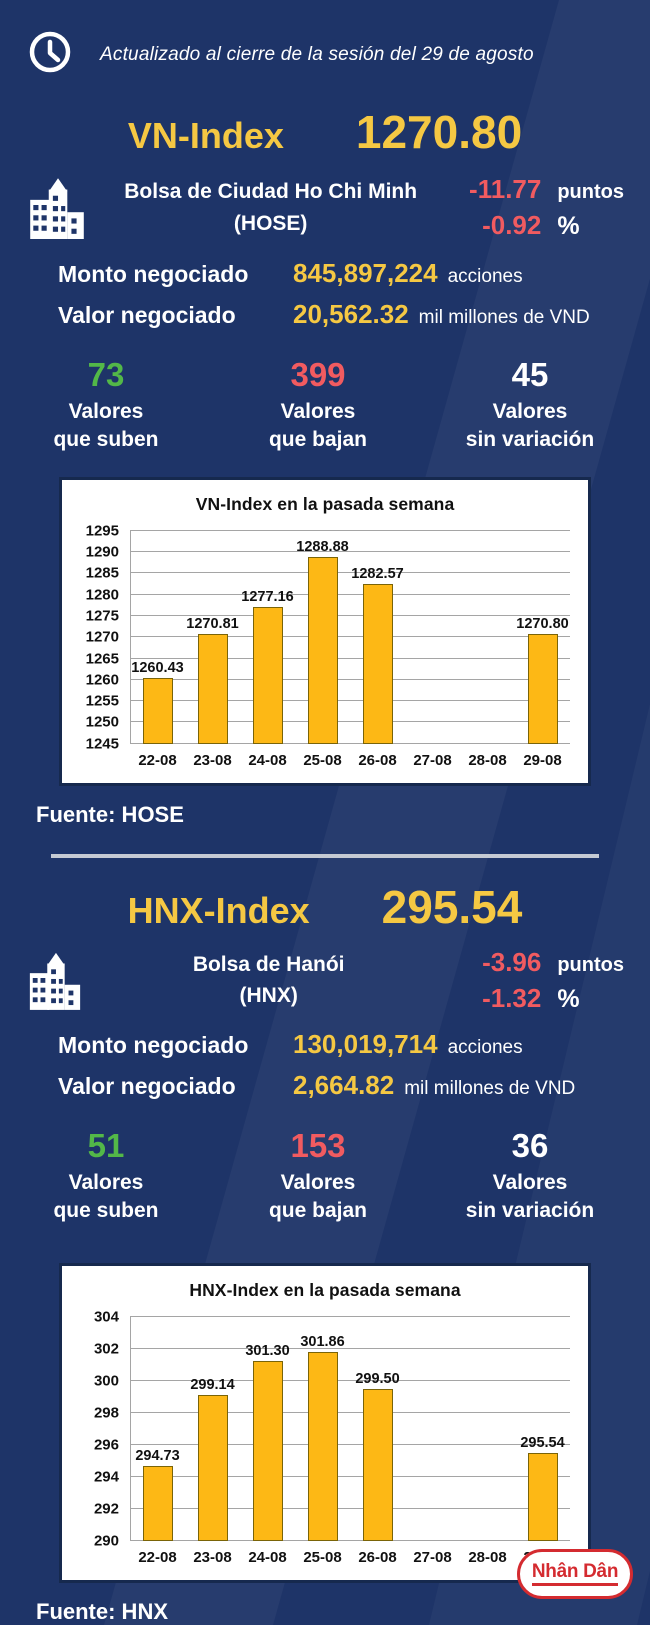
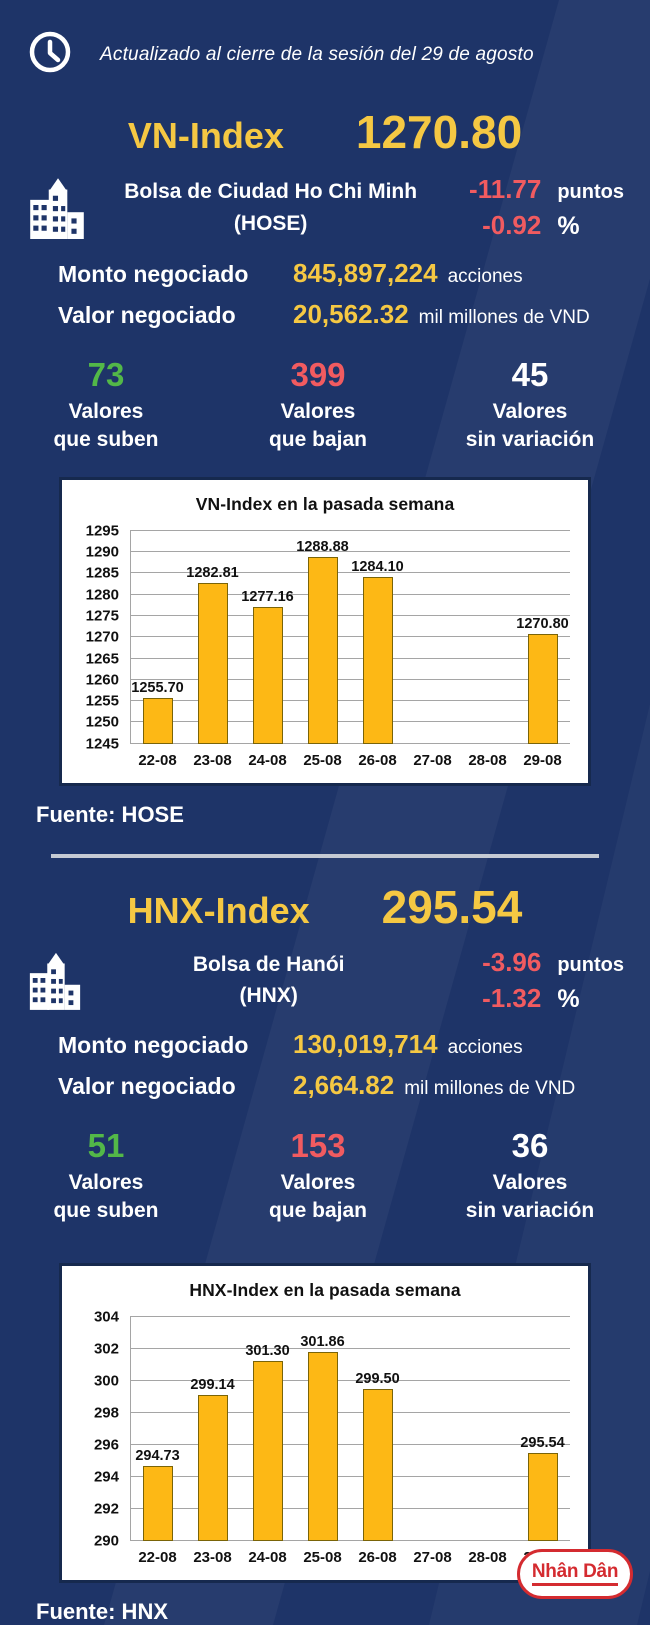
VN-Index en la pasada semana/22-08: 1260.43 -> 1255.70
VN-Index en la pasada semana/23-08: 1270.81 -> 1282.81
VN-Index en la pasada semana/26-08: 1282.57 -> 1284.10
